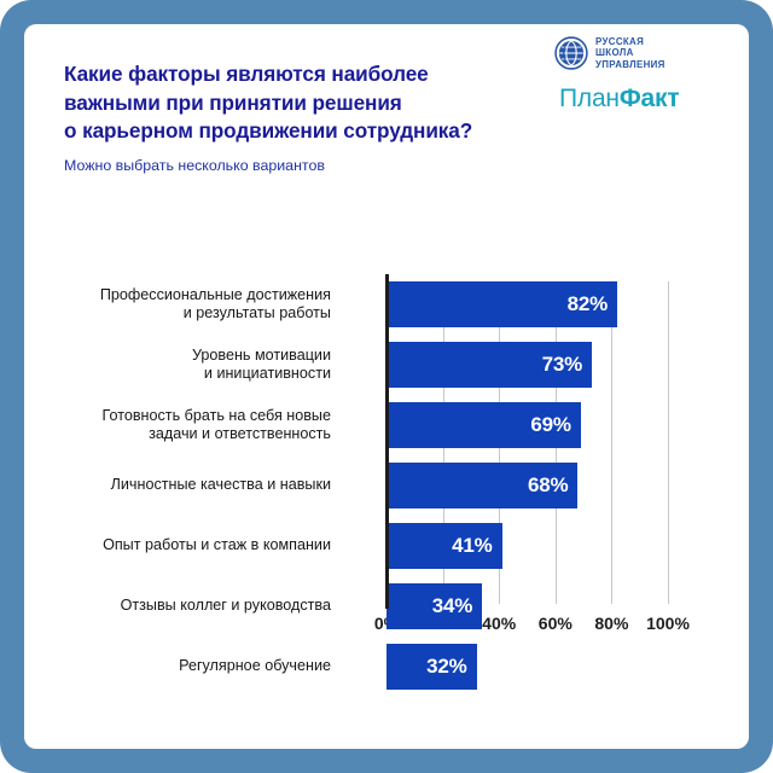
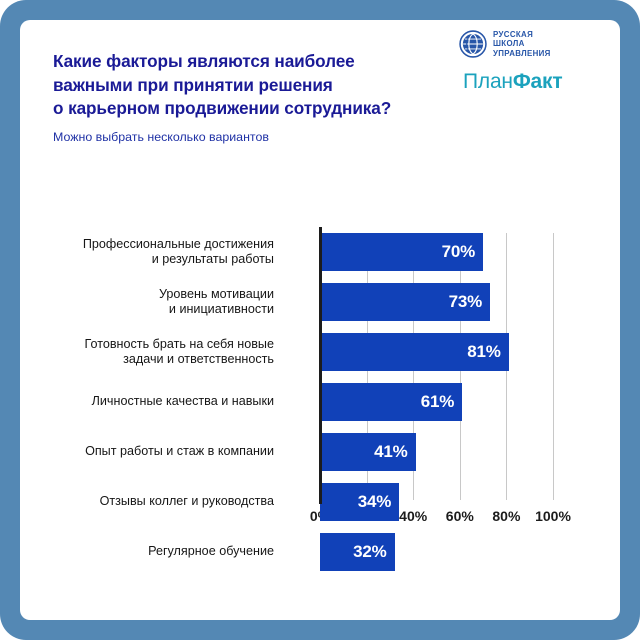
Профессиональные достижения и результаты работы: 82% -> 70%
Готовность брать на себя новые задачи и ответственность: 69% -> 81%
Личностные качества и навыки: 68% -> 61%
